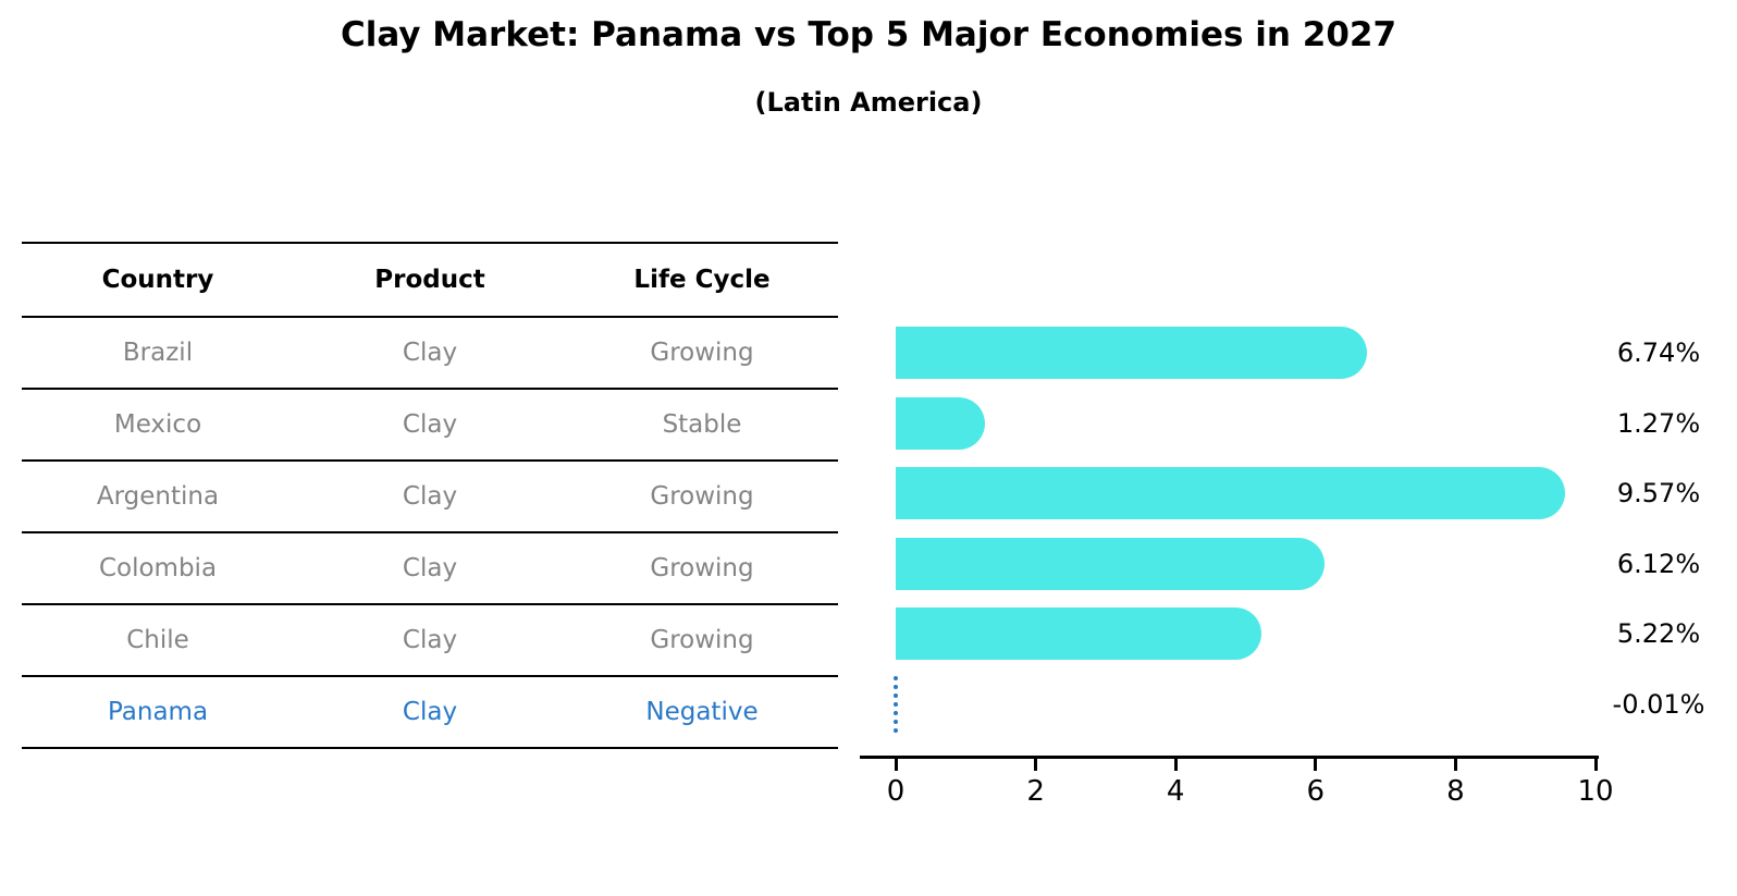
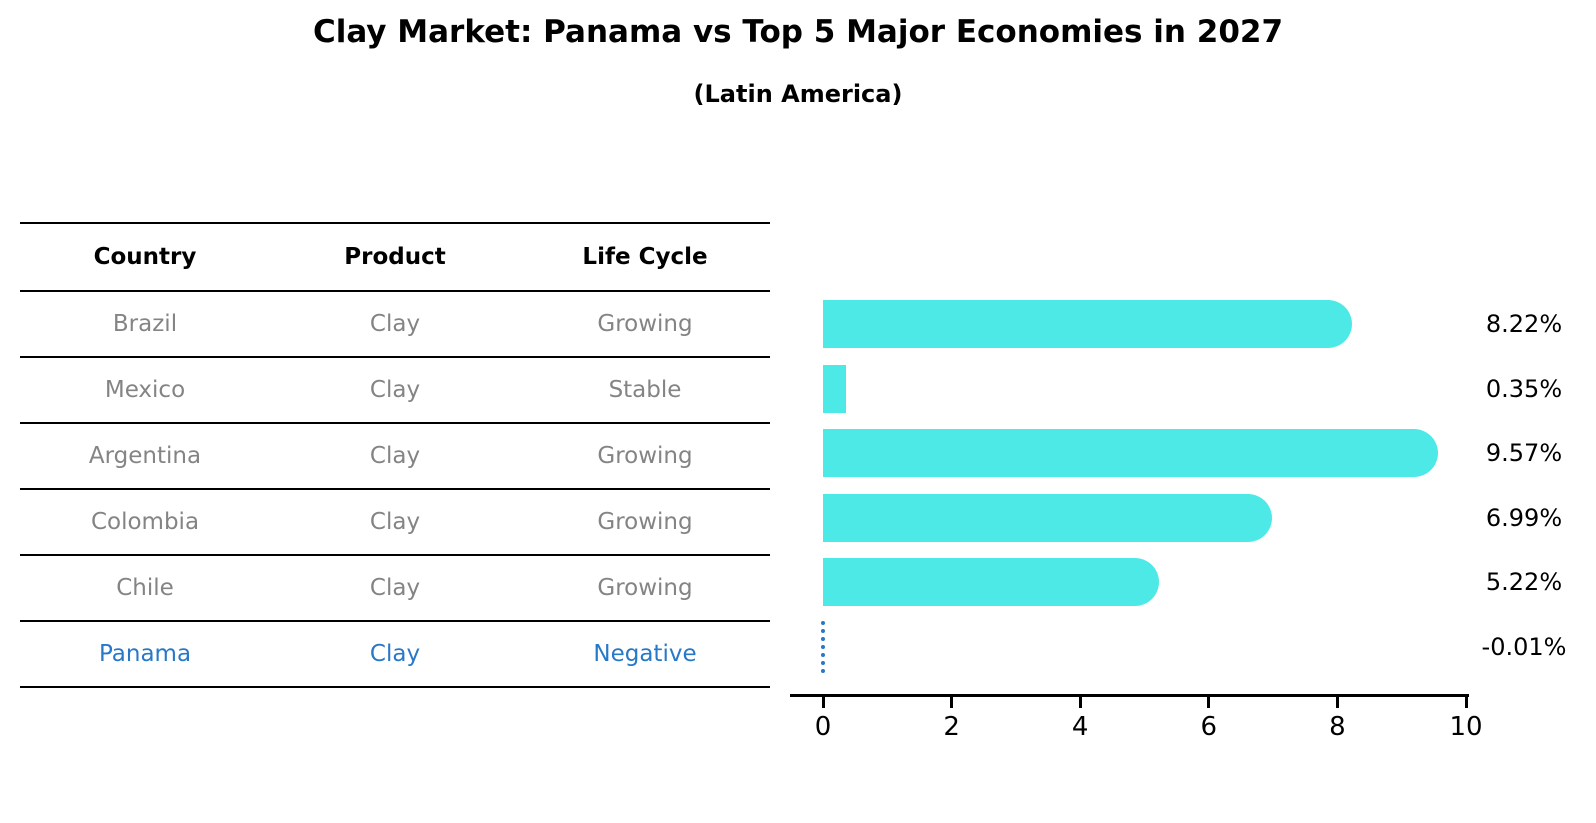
Brazil: 6.74% -> 8.22%
Mexico: 1.27% -> 0.35%
Colombia: 6.12% -> 6.99%
